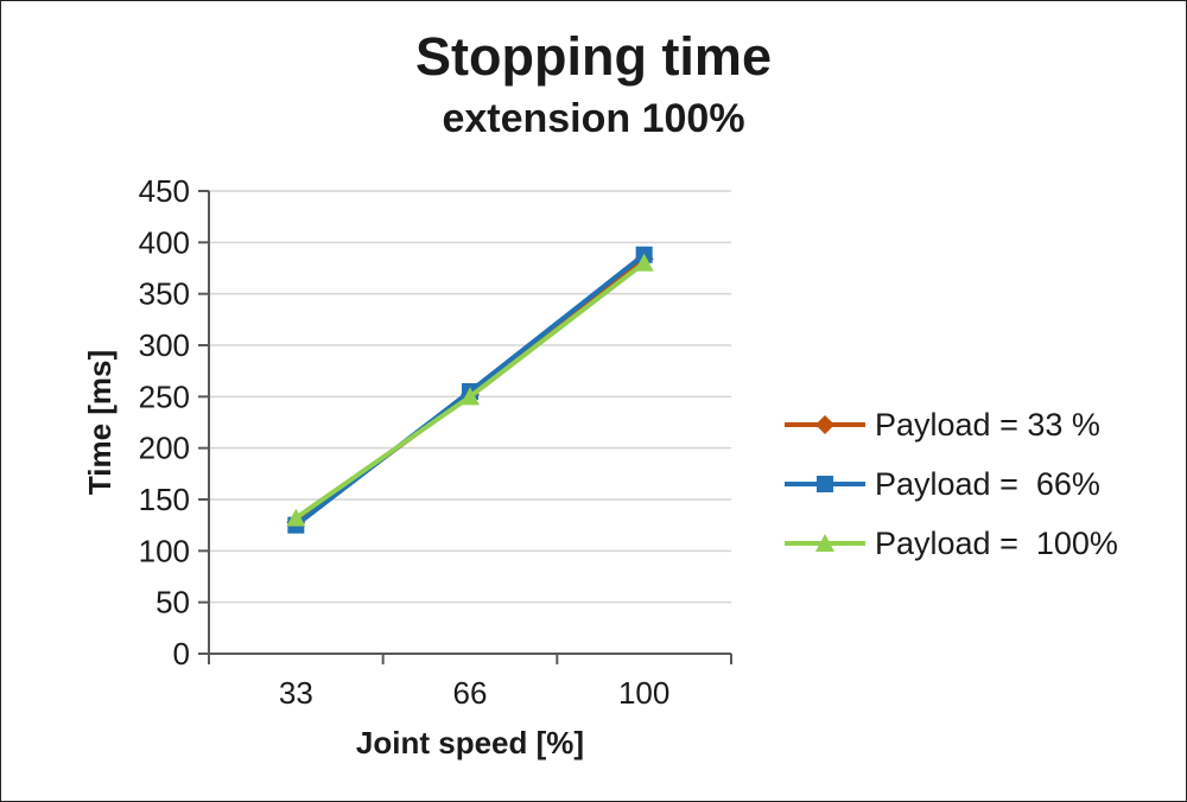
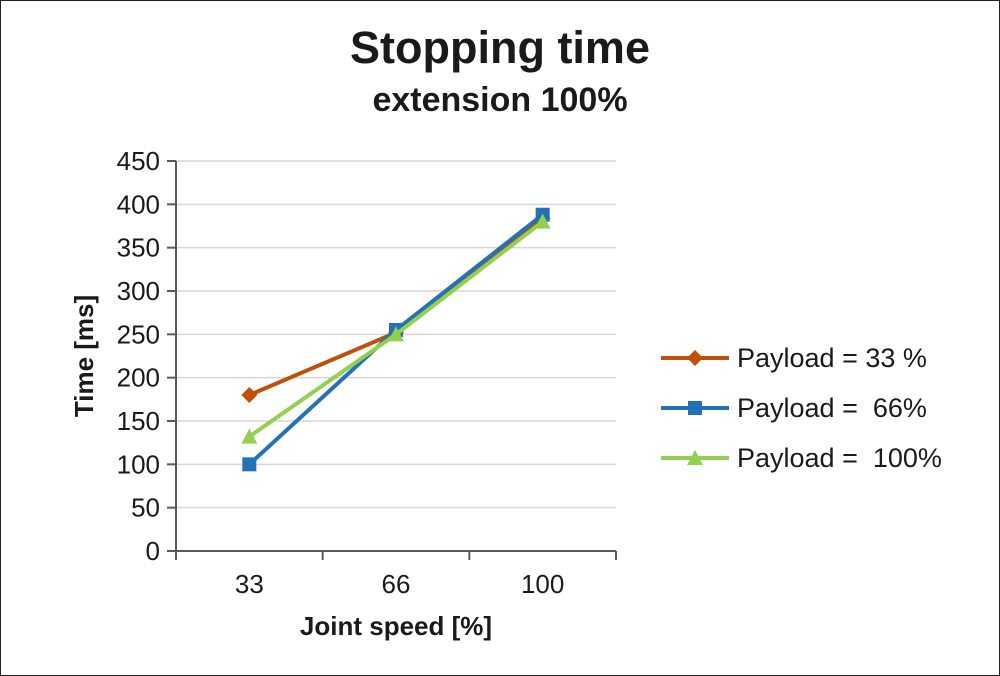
Payload = 33 %/33: 130 -> 180
Payload = 66%/33: 120 -> 100
